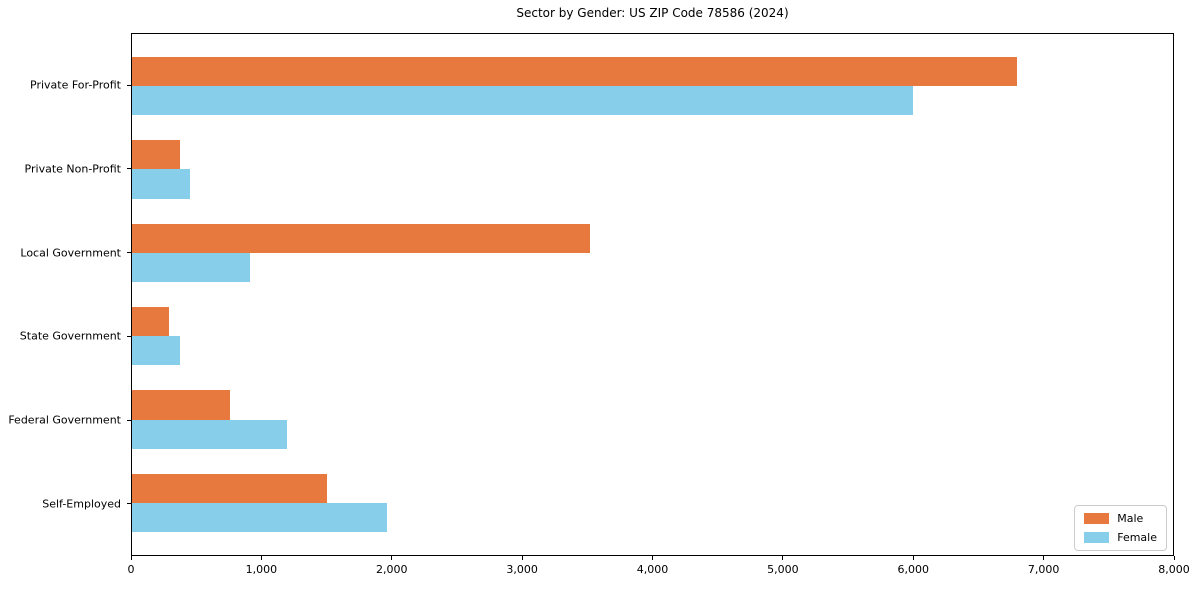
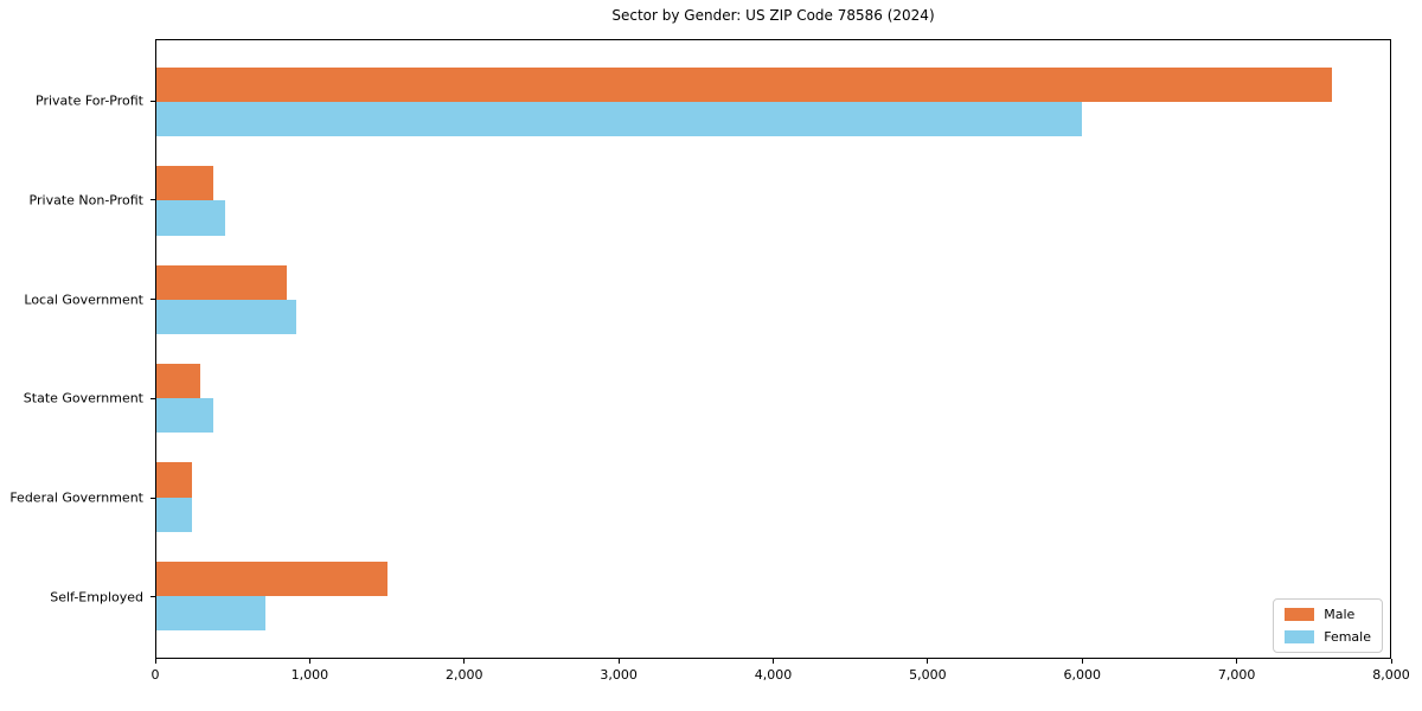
Male/Private For-Profit: 6800 -> 7620
Male/Local Government: 3520 -> 840
Male/Federal Government: 750 -> 230
Female/Federal Government: 1190 -> 230
Female/Self-Employed: 1960 -> 700
